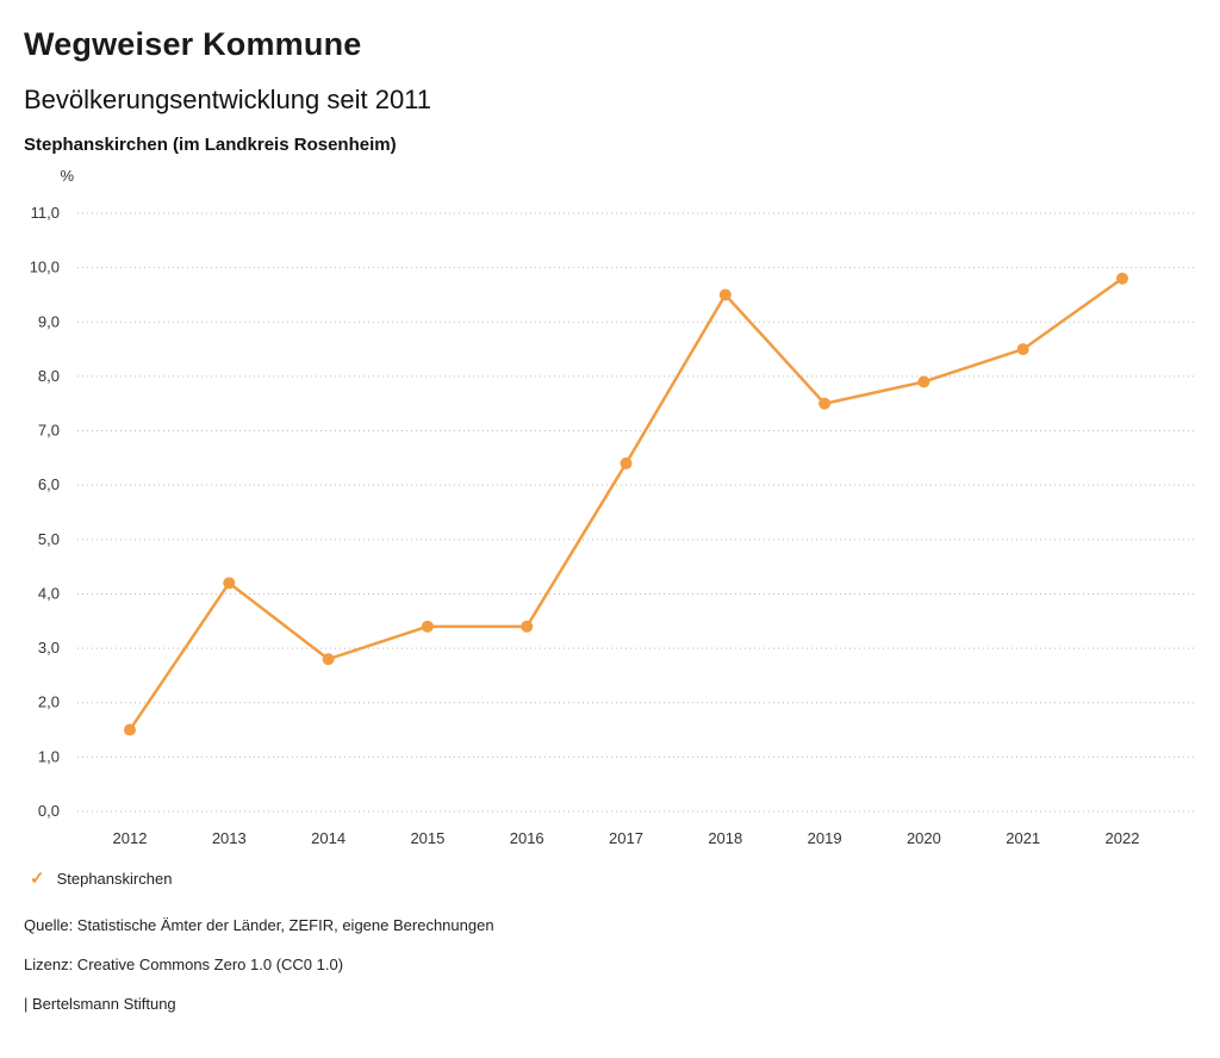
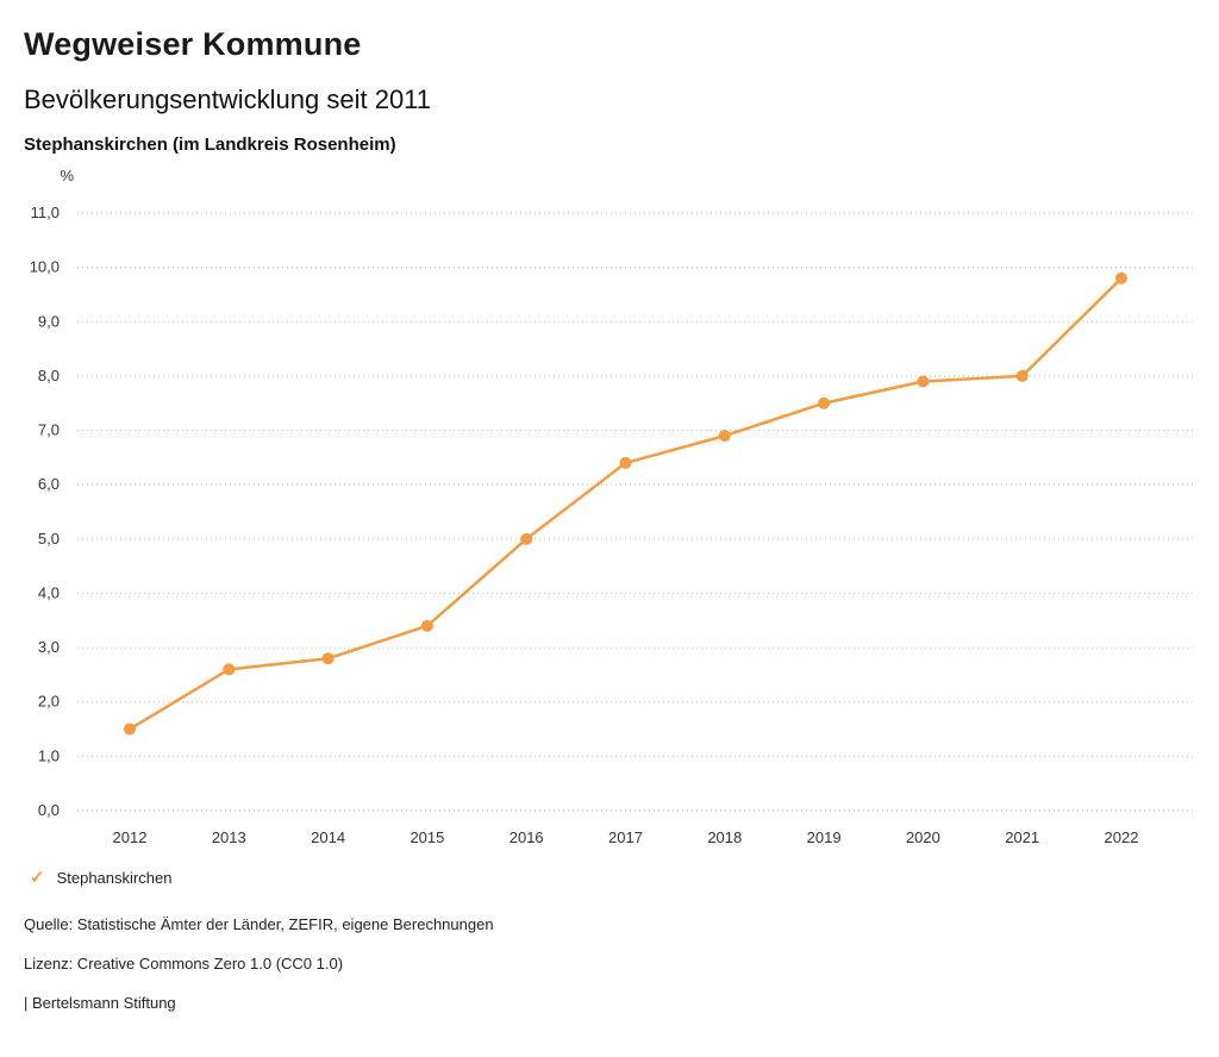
2013: 4,2 -> 2,6
2016: 3,4 -> 5,0
2018: 9,5 -> 6,9
2021: 8,5 -> 8,0
